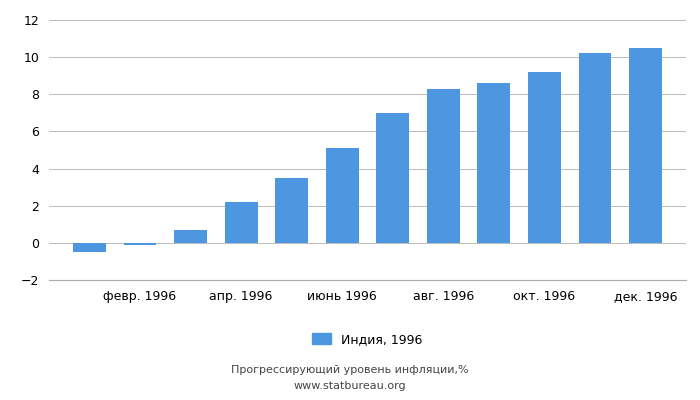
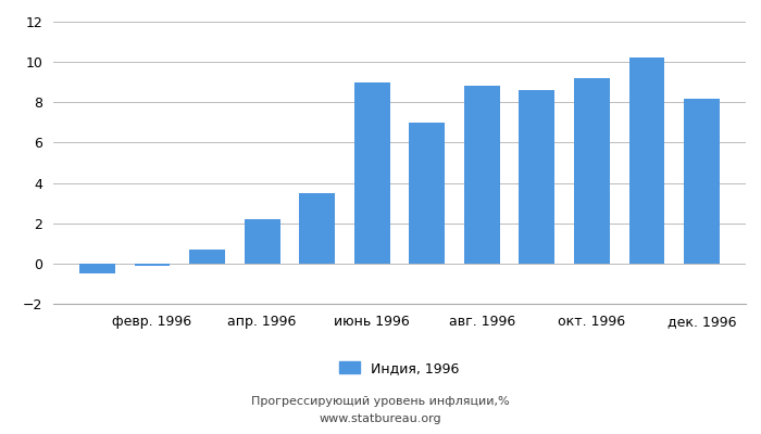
июнь 1996: 5.1 -> 9.0
авг. 1996: 8.3 -> 8.8
дек. 1996: 10.5 -> 8.2
